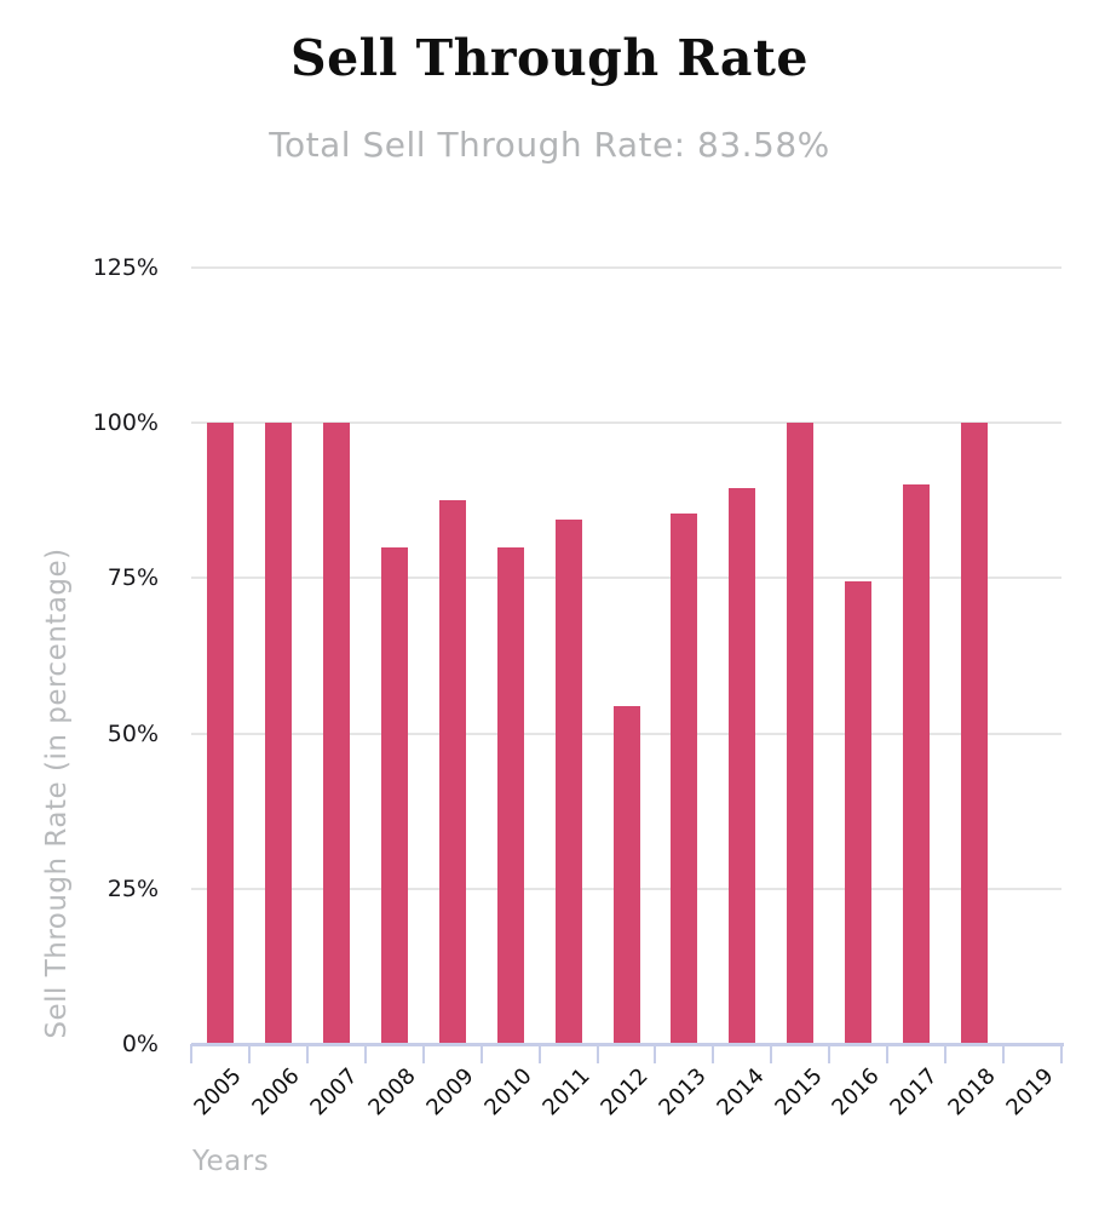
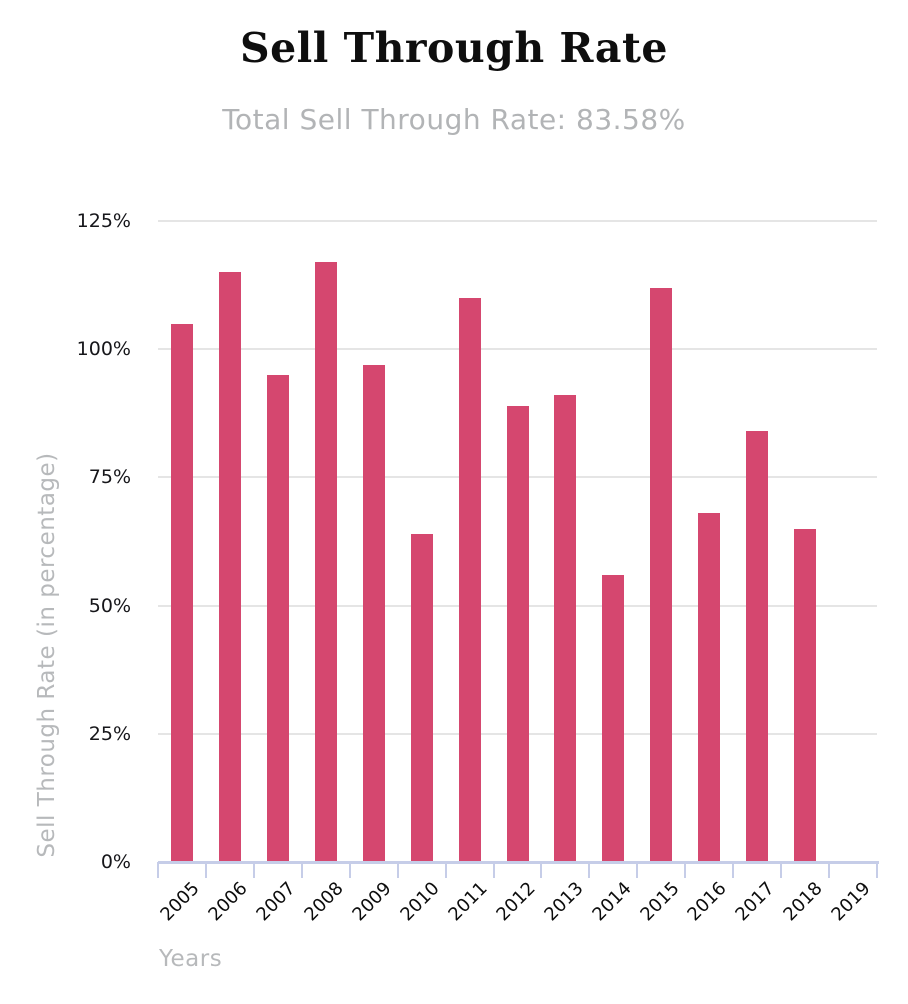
2005: 100% -> 105%
2006: 100% -> 115%
2007: 100% -> 95%
2008: 80% -> 117%
2009: 88% -> 97%
2010: 80% -> 64%
2011: 84% -> 110%
2012: 54% -> 89%
2013: 86% -> 91%
2014: 90% -> 56%
2015: 100% -> 112%
2016: 74% -> 68%
2017: 90% -> 84%
2018: 100% -> 65%
